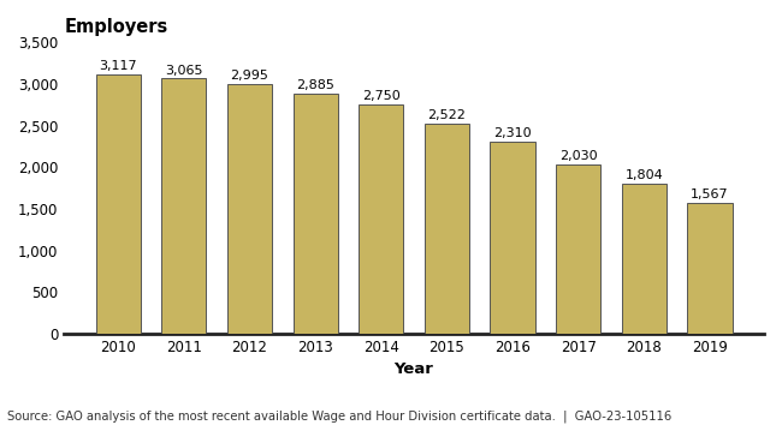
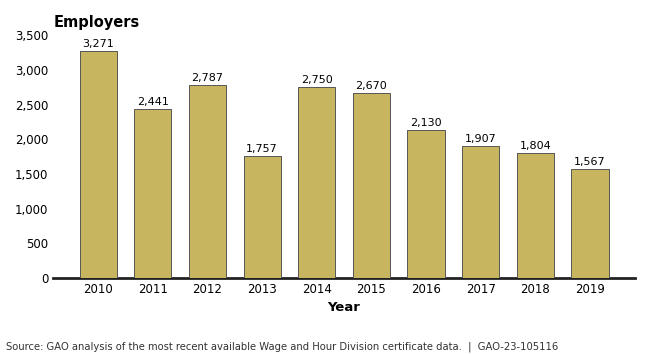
2010: 3,117 -> 3,271
2011: 3,065 -> 2,441
2012: 2,995 -> 2,787
2013: 2,885 -> 1,757
2015: 2,522 -> 2,670
2016: 2,310 -> 2,130
2017: 2,030 -> 1,907
